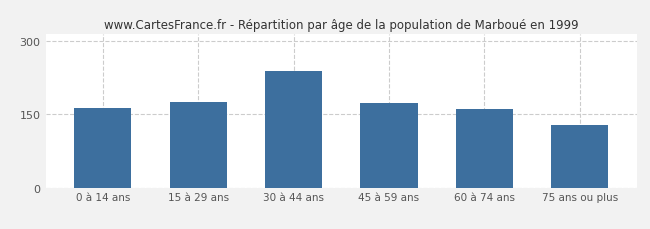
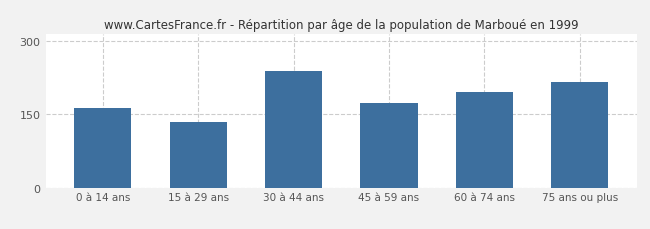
15 à 29 ans: 175 -> 135
60 à 74 ans: 161 -> 195
75 ans ou plus: 128 -> 215
